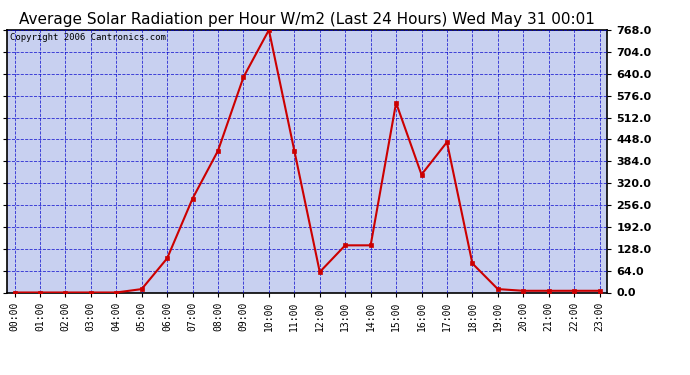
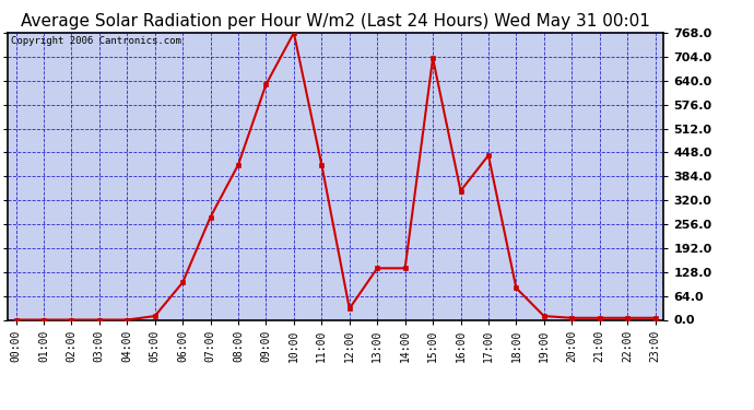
12:00: 60 -> 30
15:00: 555 -> 700
